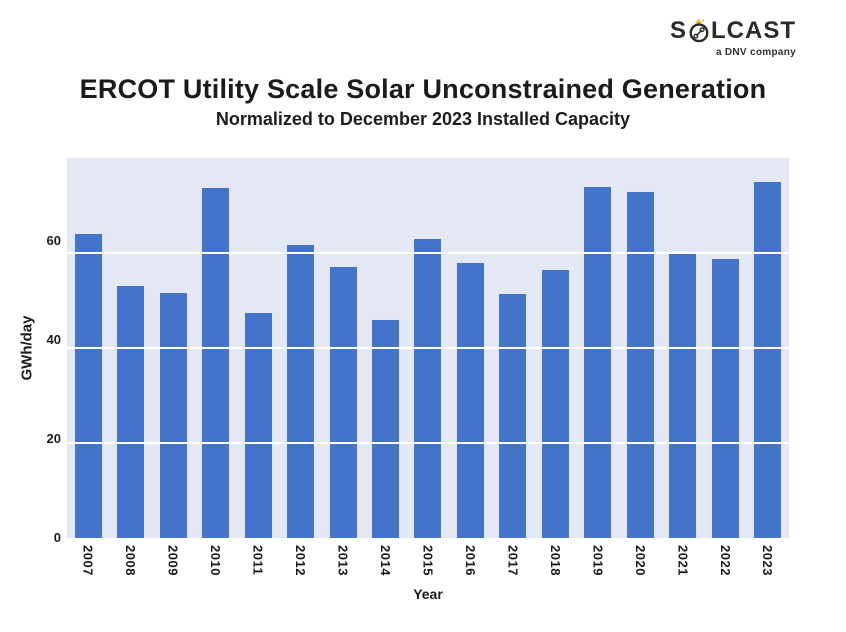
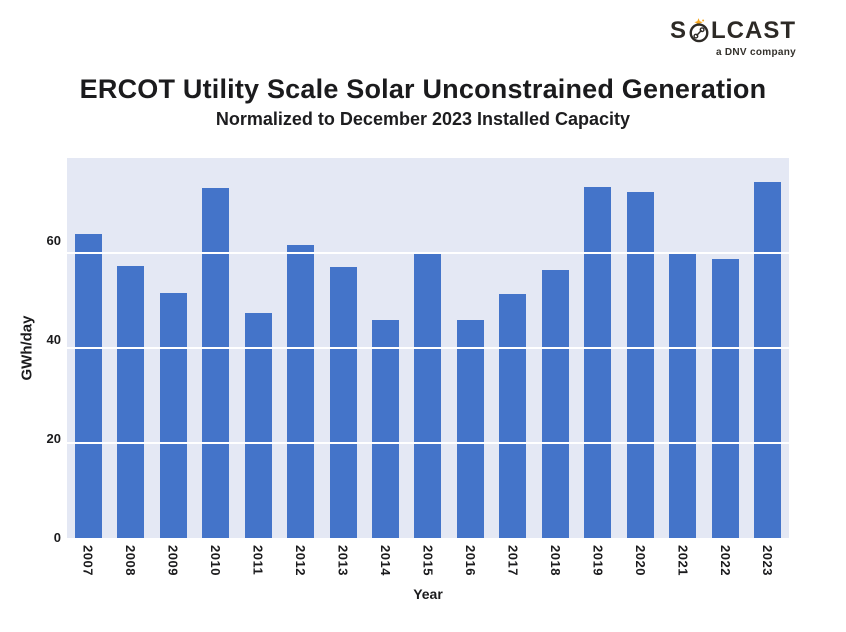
2008: 53 -> 57
2015: 63 -> 60
2016: 58 -> 46
